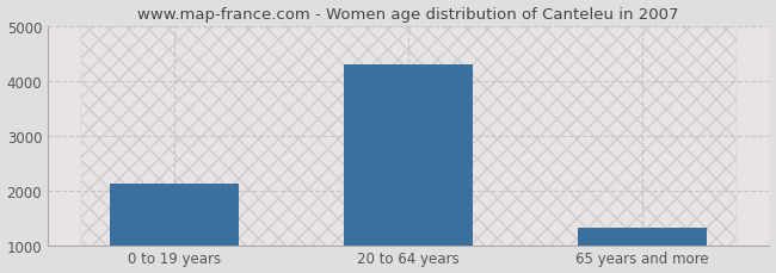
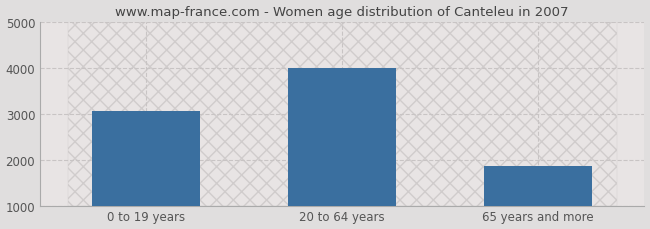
0 to 19 years: 2120 -> 3050
20 to 64 years: 4300 -> 4000
65 years and more: 1310 -> 1850
